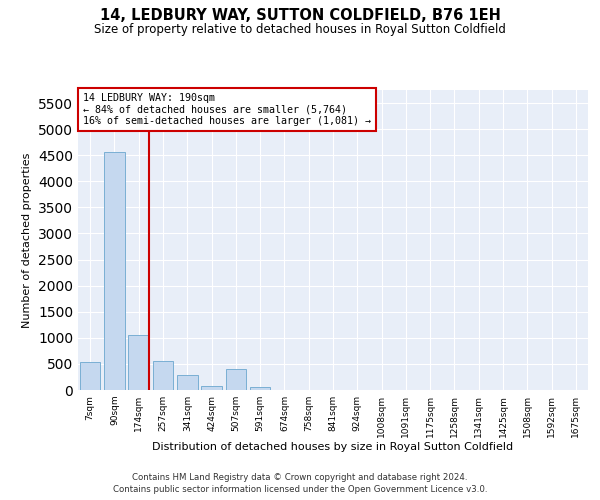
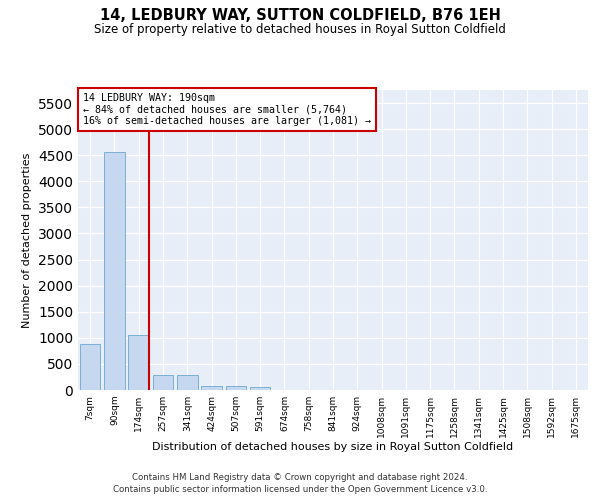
7sqm: 540 -> 880
257sqm: 560 -> 280
507sqm: 400 -> 80
